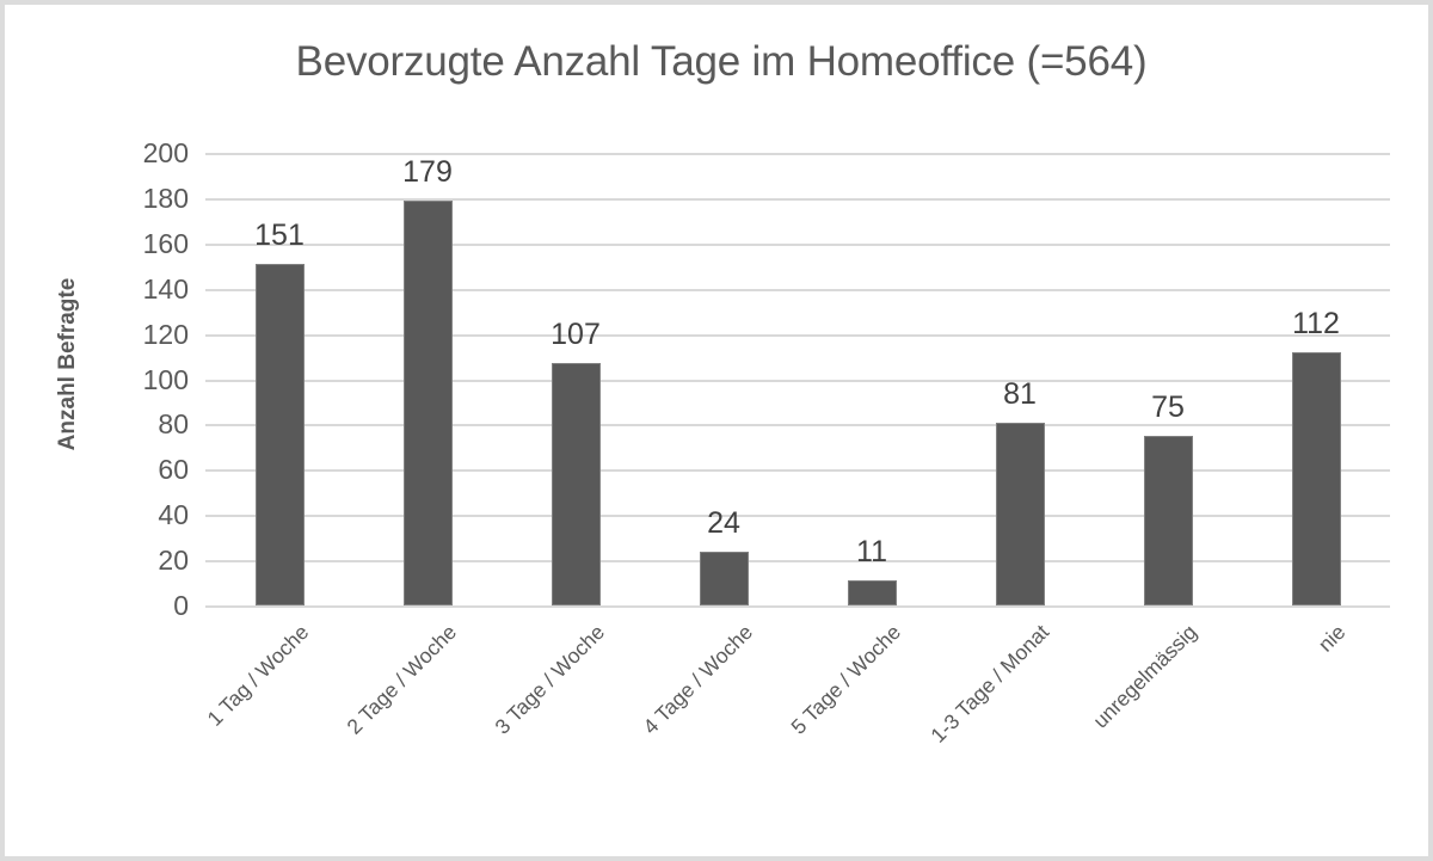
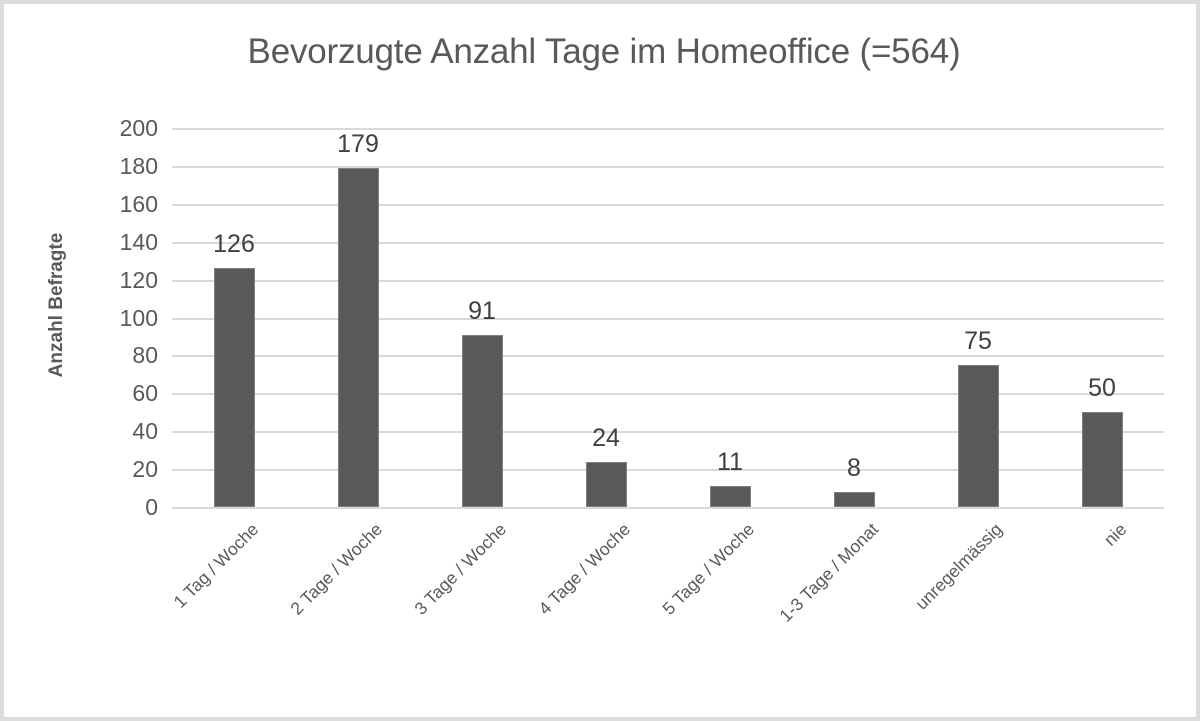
1 Tag / Woche: 151 -> 126
3 Tage / Woche: 107 -> 91
1-3 Tage / Monat: 81 -> 8
nie: 112 -> 50
